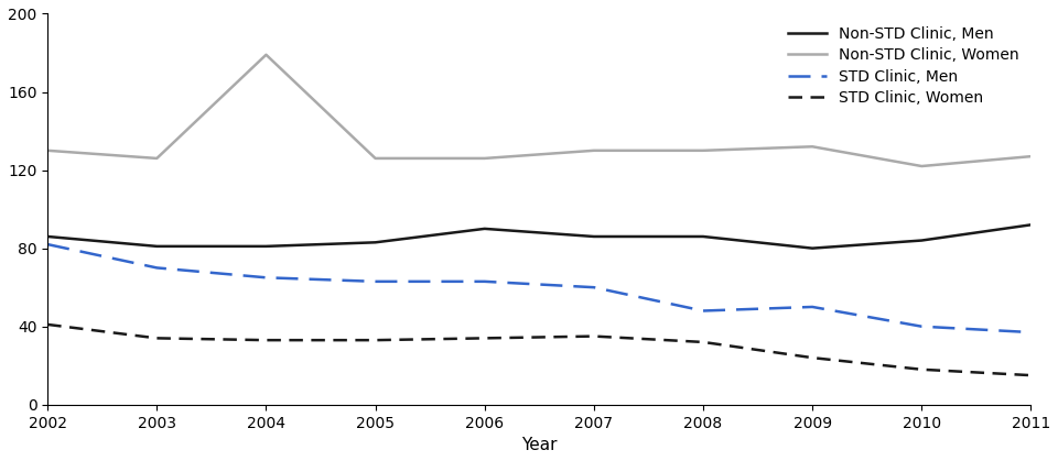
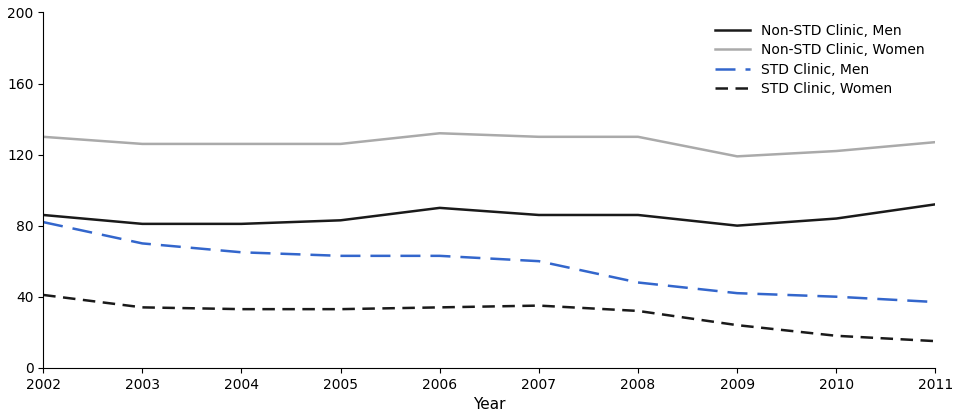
Non-STD Clinic, Women/2004: 179 -> 126
Non-STD Clinic, Women/2006: 126 -> 132
Non-STD Clinic, Women/2009: 132 -> 119
STD Clinic, Men/2009: 50 -> 42
